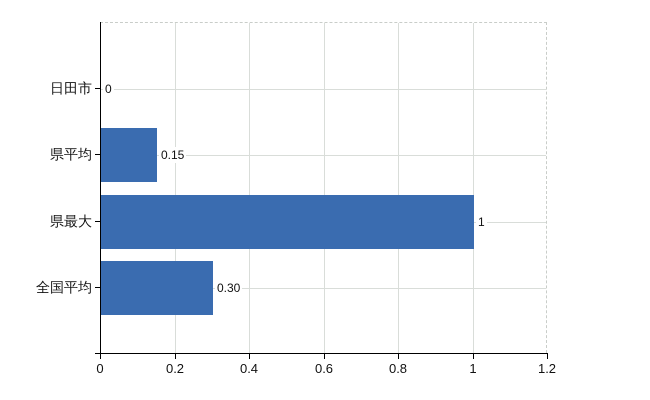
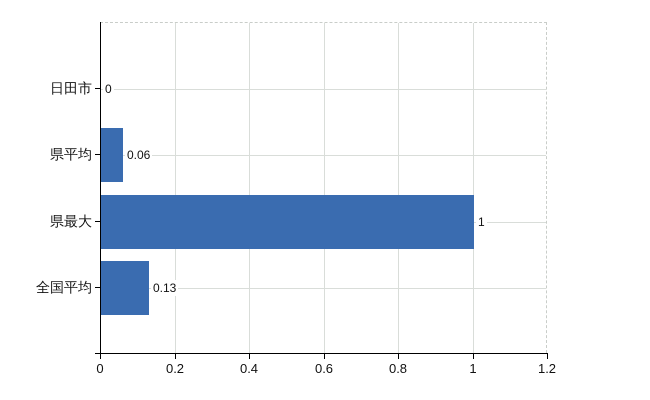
県平均: 0.15 -> 0.06
全国平均: 0.30 -> 0.13
